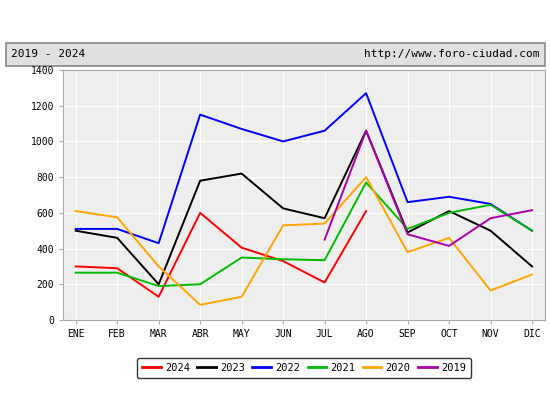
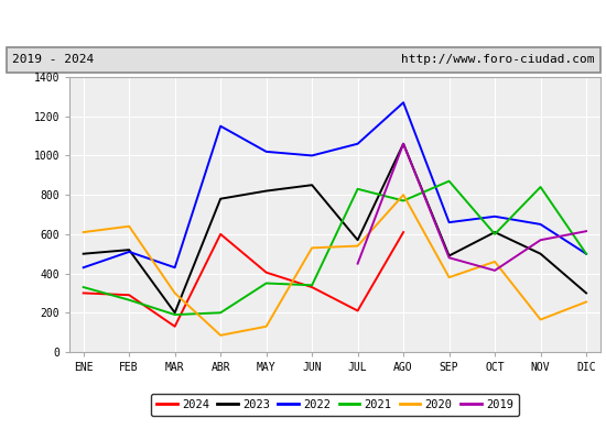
2022/ENE: 510 -> 430
2021/ENE: 260 -> 330
2023/FEB: 460 -> 520
2020/FEB: 580 -> 640
2022/MAY: 1070 -> 1020
2023/JUN: 620 -> 850
2021/JUL: 340 -> 830
2021/SEP: 510 -> 870
2021/NOV: 640 -> 840
